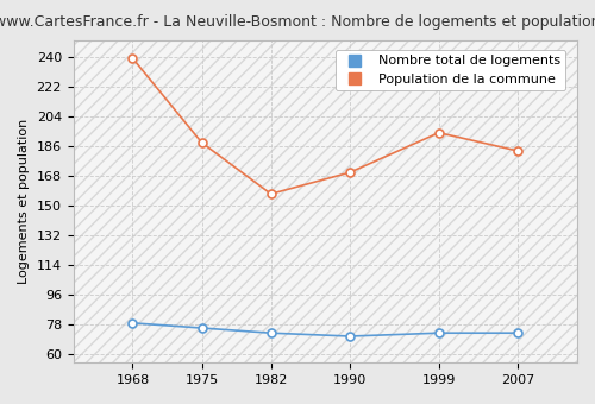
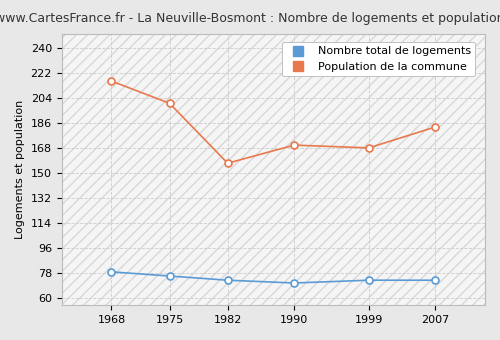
Population de la commune/1968: 239 -> 216
Population de la commune/1975: 188 -> 200
Population de la commune/1999: 194 -> 168
